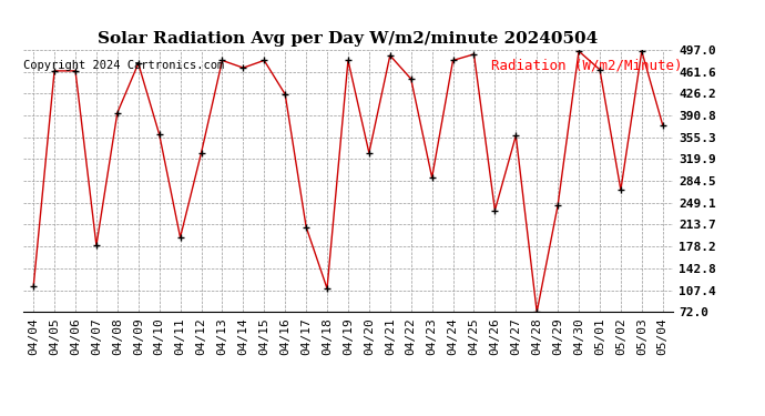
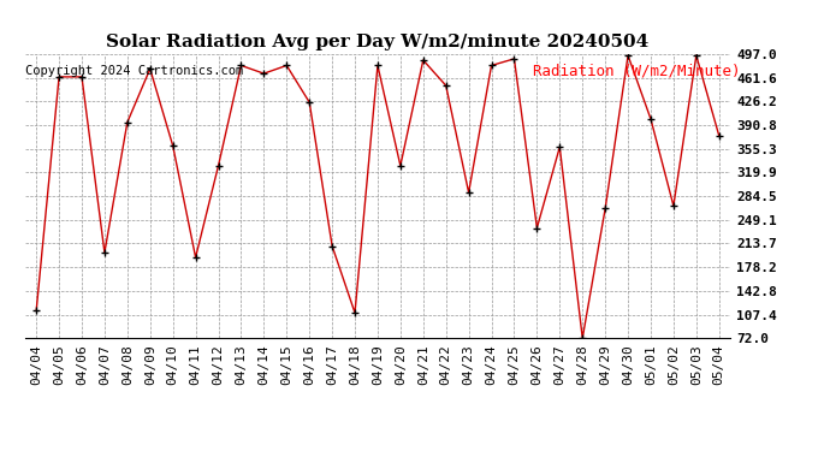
04/07: 180 -> 200
04/29: 245 -> 266
05/01: 465 -> 400
